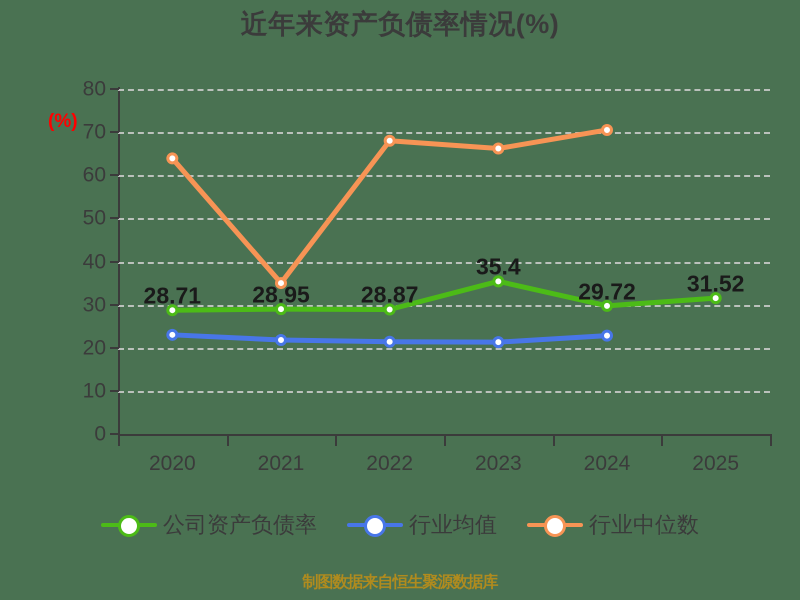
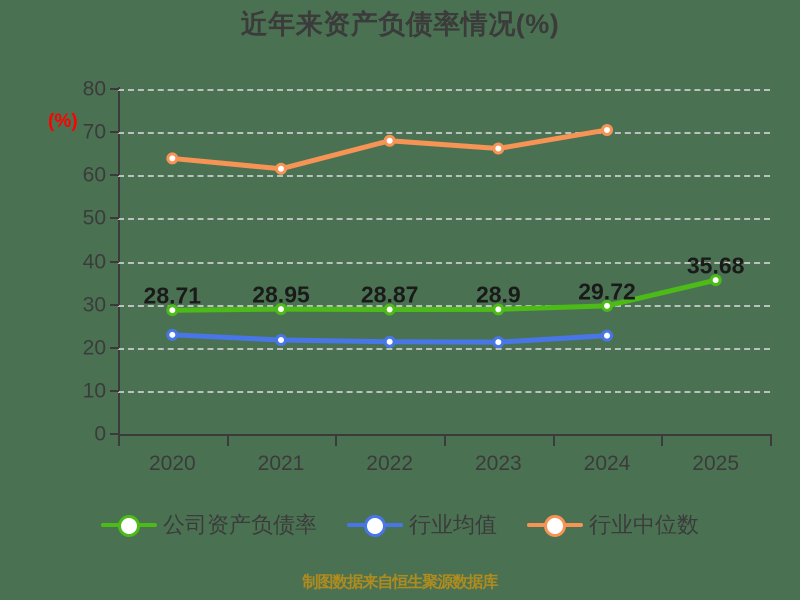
行业中位数/2021: 35 -> 62
公司资产负债率/2023: 35.4 -> 28.9
公司资产负债率/2025: 31.52 -> 35.68
